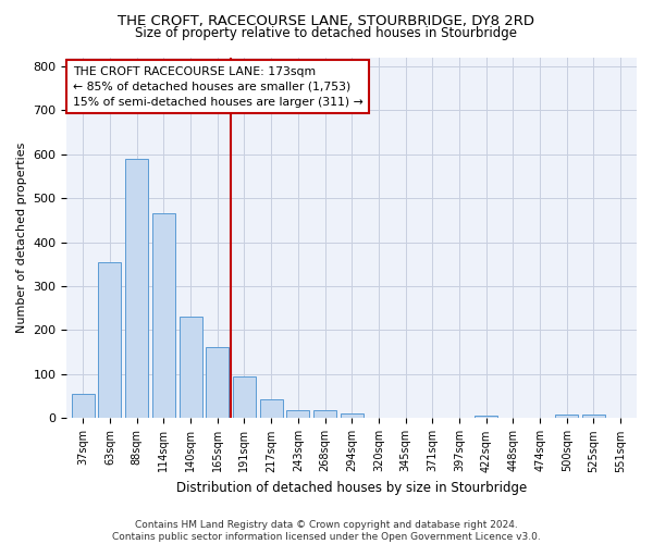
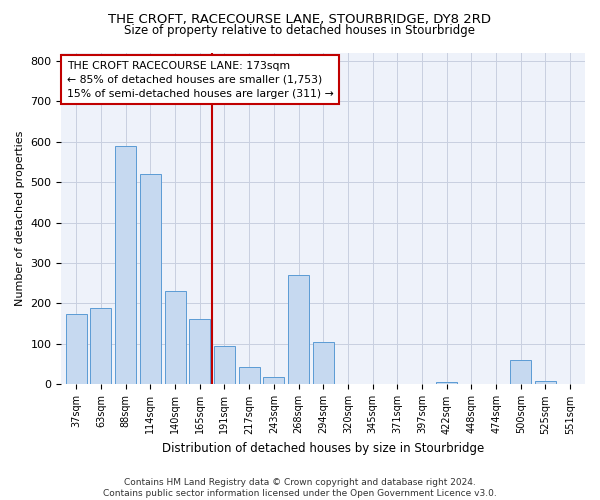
37sqm: 55 -> 175
63sqm: 355 -> 190
114sqm: 465 -> 520
268sqm: 18 -> 270
294sqm: 12 -> 105
500sqm: 8 -> 60
